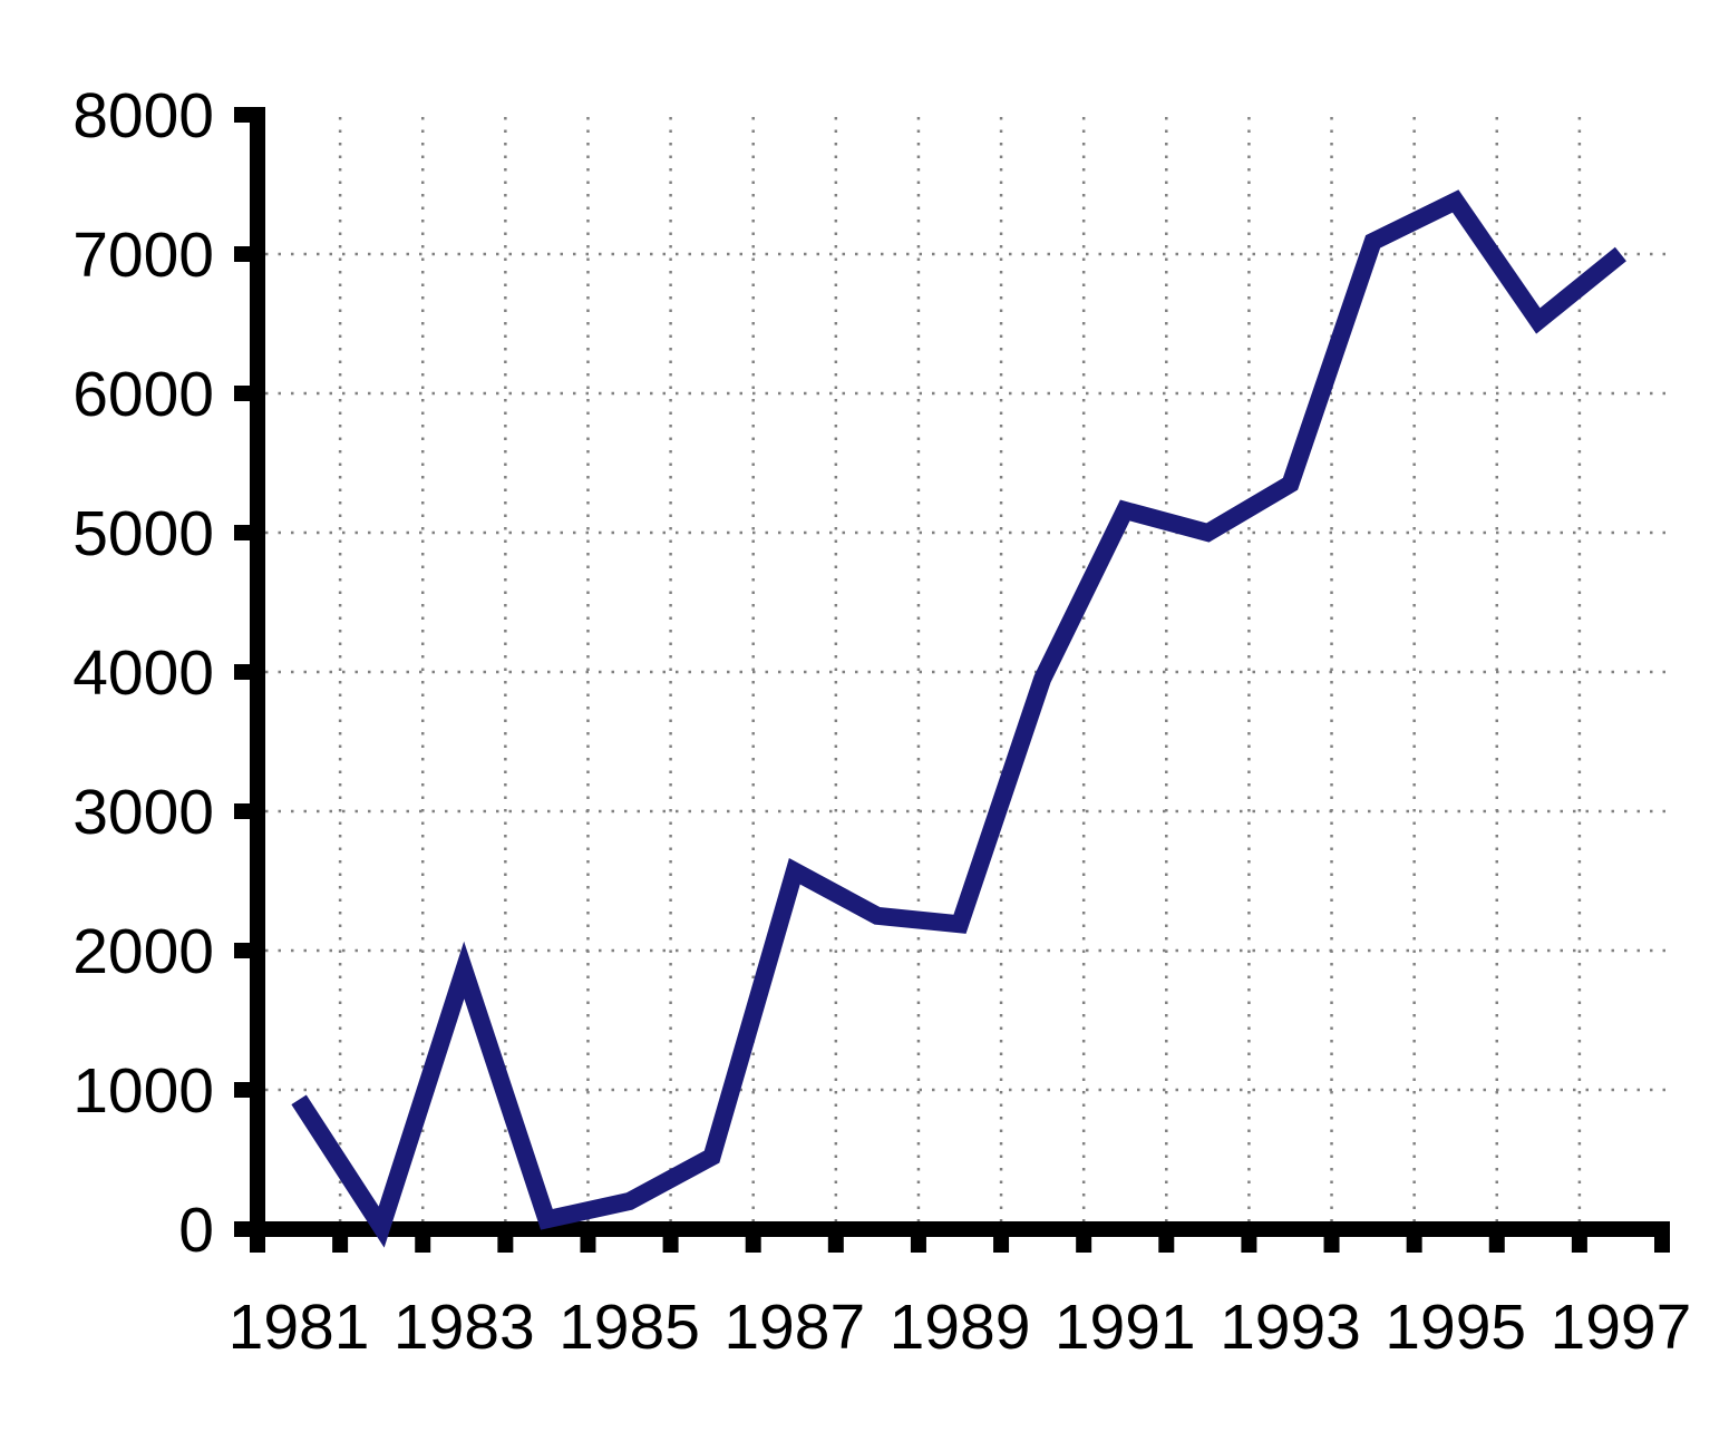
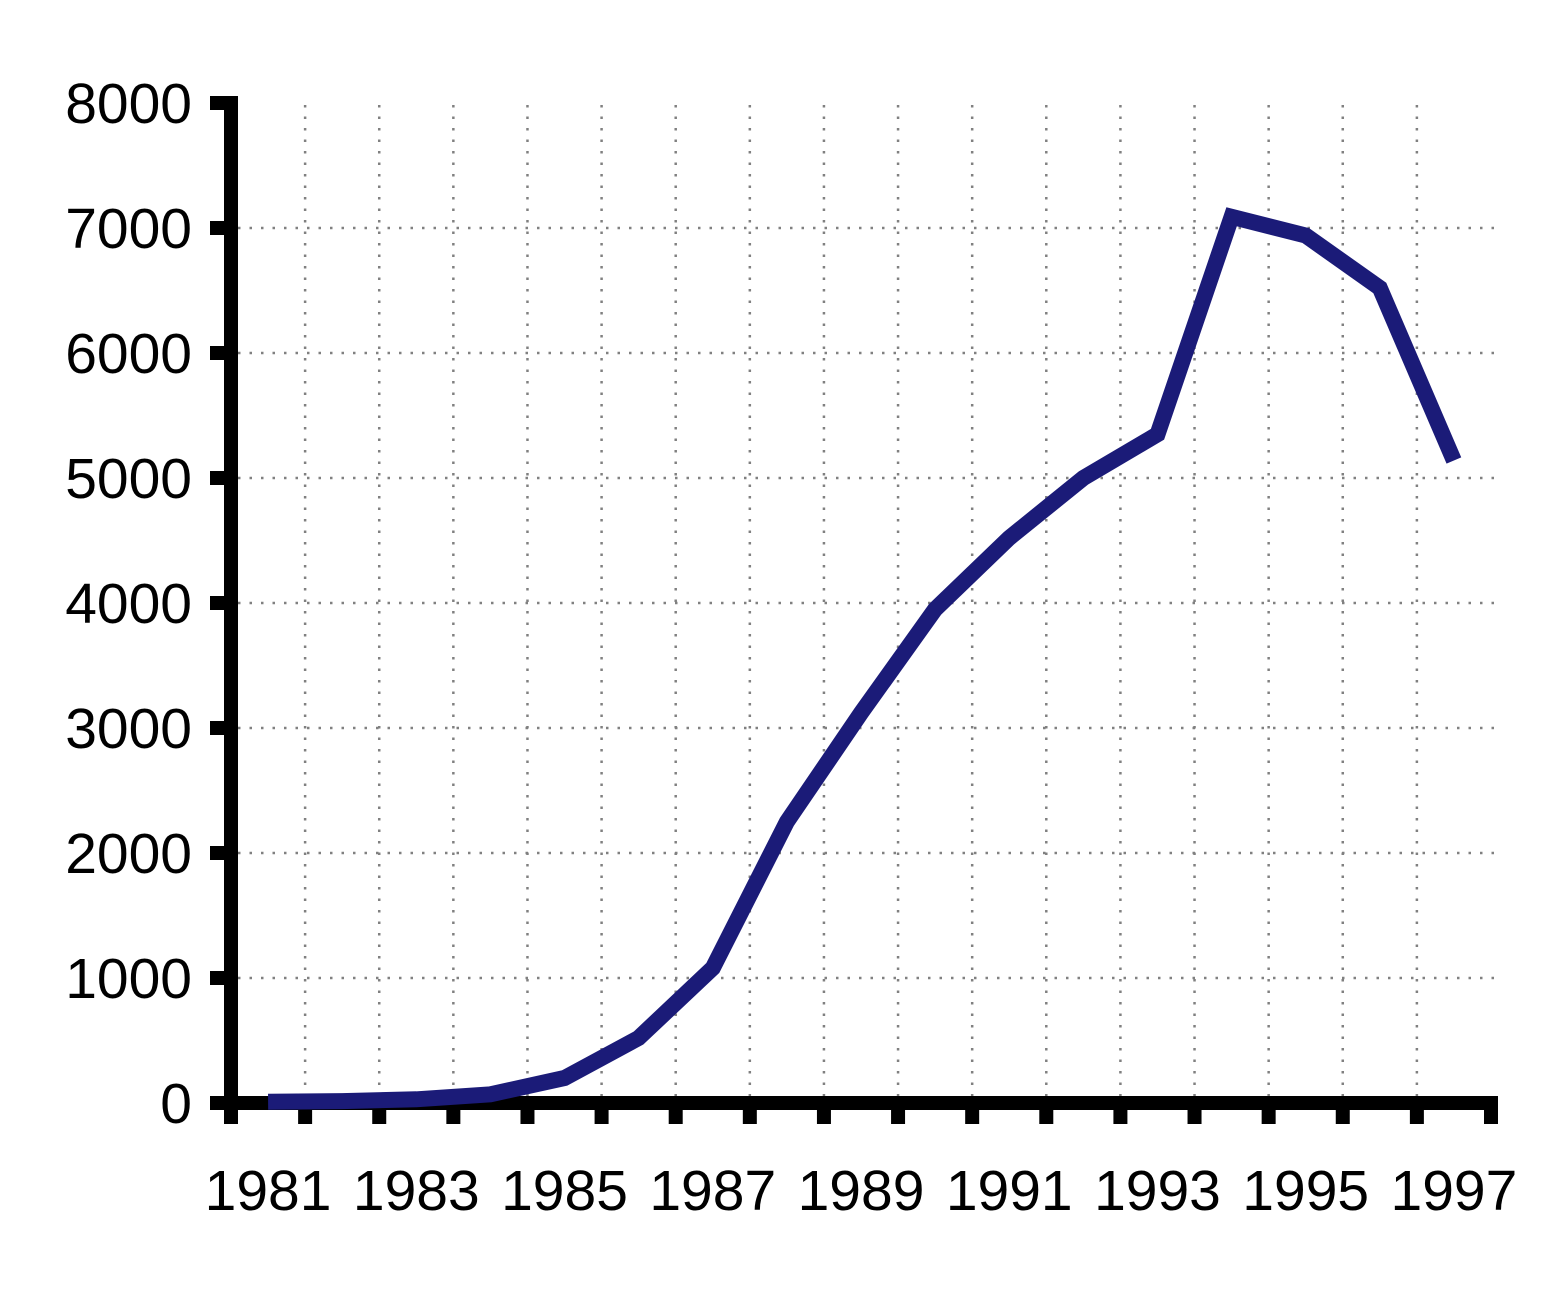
1981: 930 -> 10
1983: 1860 -> 30
1987: 2570 -> 1080
1989: 2190 -> 3120
1991: 5160 -> 4520
1995: 7380 -> 6940
1997: 7000 -> 5140
